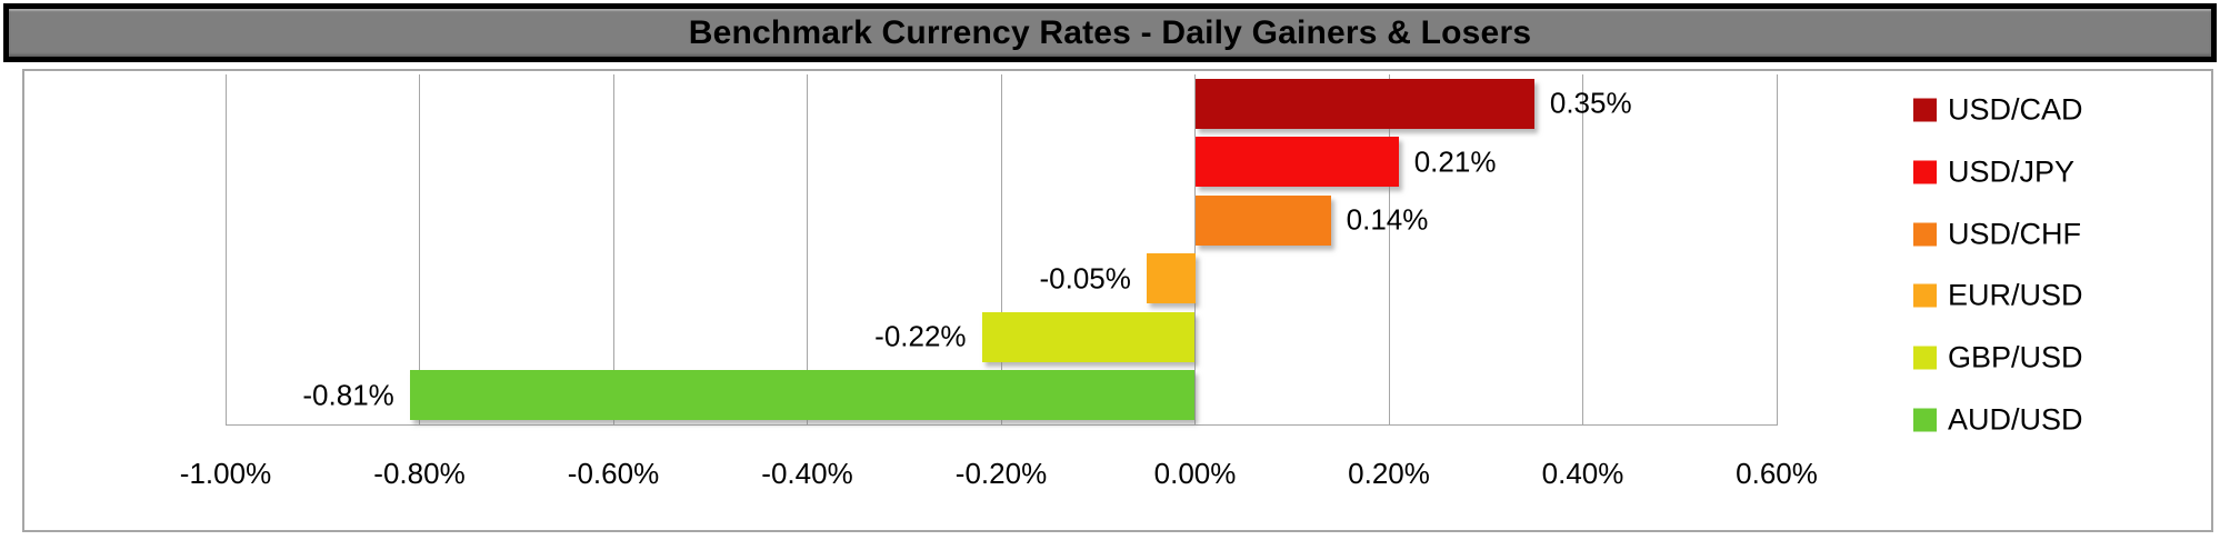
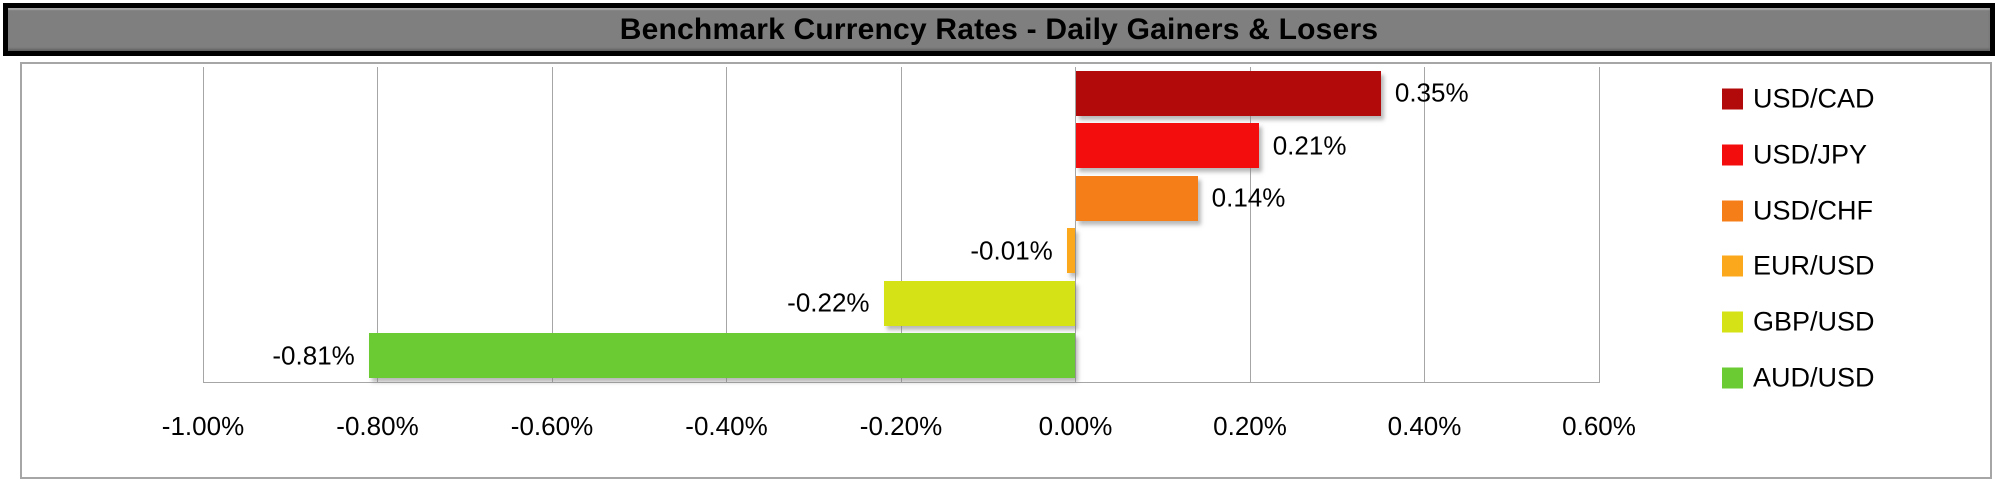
EUR/USD: -0.05% -> -0.01%
